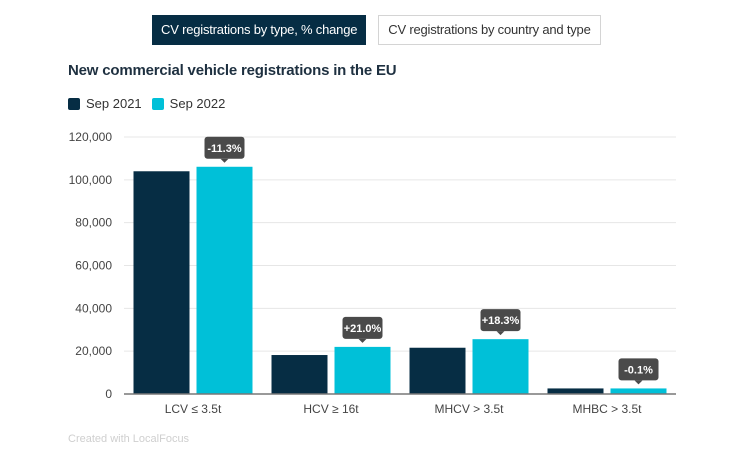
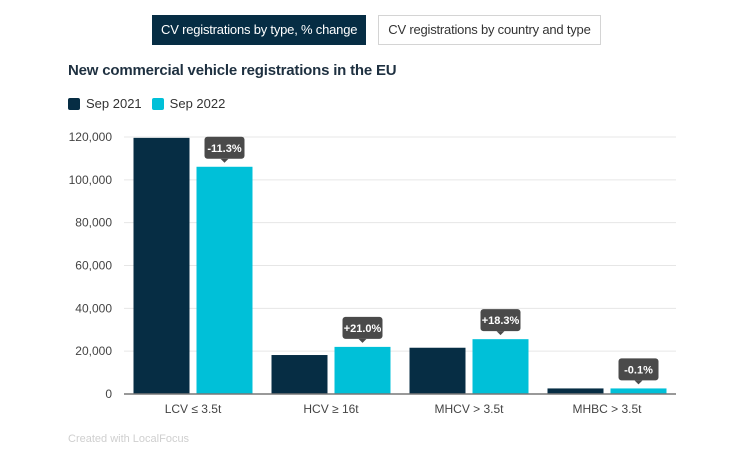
Sep 2021/LCV ≤ 3.5t: 104000 -> 120000
